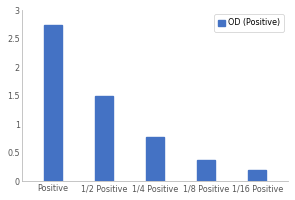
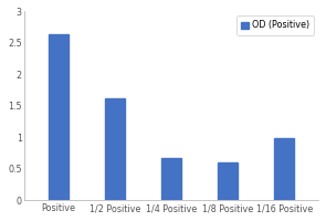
Positive: 2.75 -> 2.64
1/2 Positive: 1.50 -> 1.62
1/4 Positive: 0.78 -> 0.68
1/8 Positive: 0.38 -> 0.60
1/16 Positive: 0.19 -> 0.98
